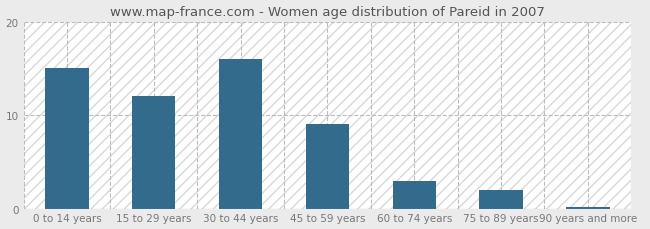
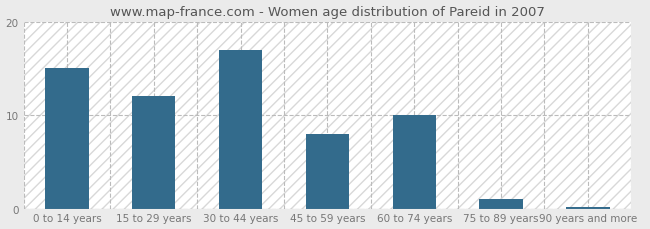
30 to 44 years: 16.0 -> 17.0
45 to 59 years: 9.0 -> 8.0
60 to 74 years: 3.0 -> 10.0
75 to 89 years: 2.0 -> 1.0
